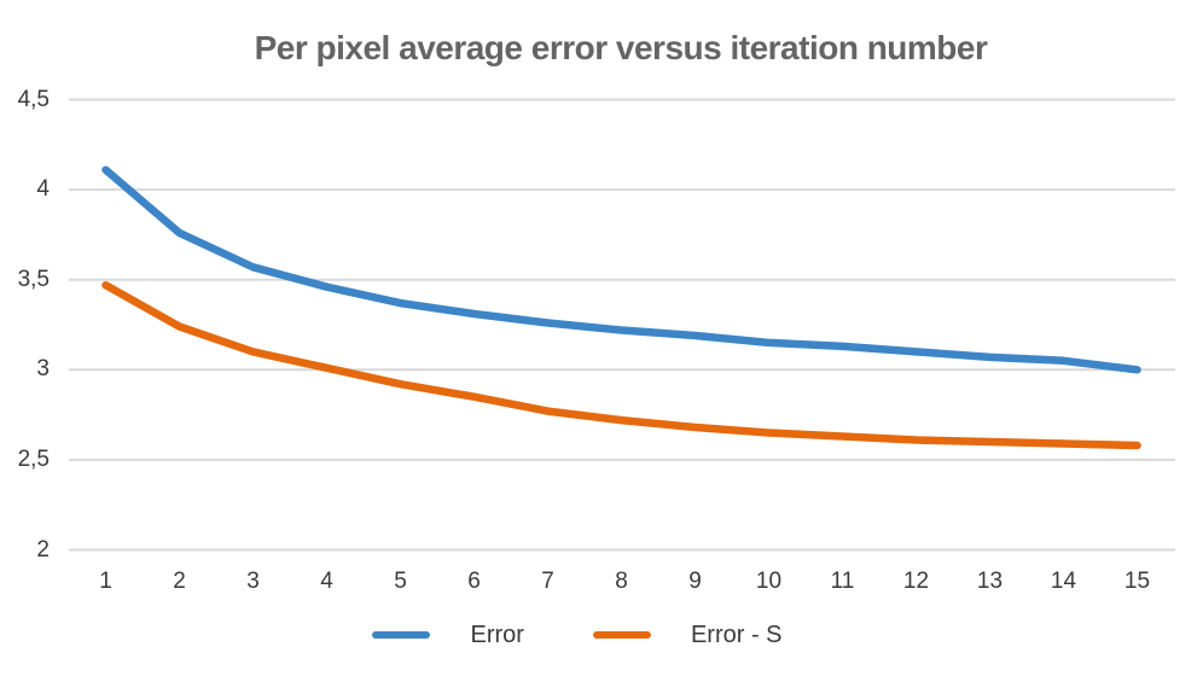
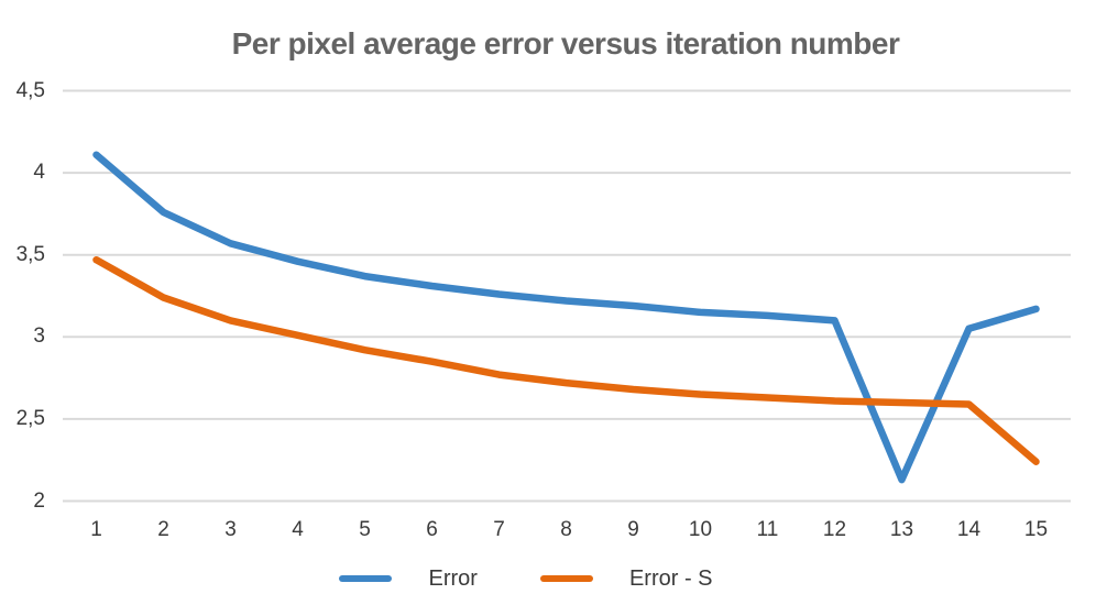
Error/13: 3,07 -> 2,13
Error/15: 3,00 -> 3,17
Error - S/15: 2,58 -> 2,24
